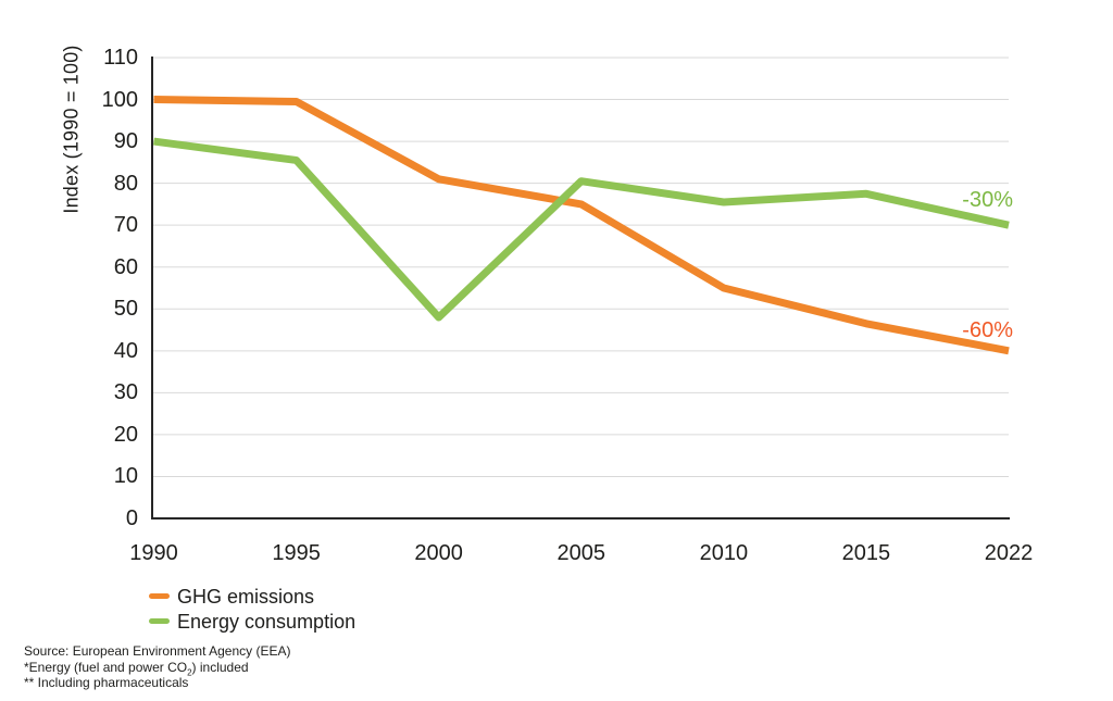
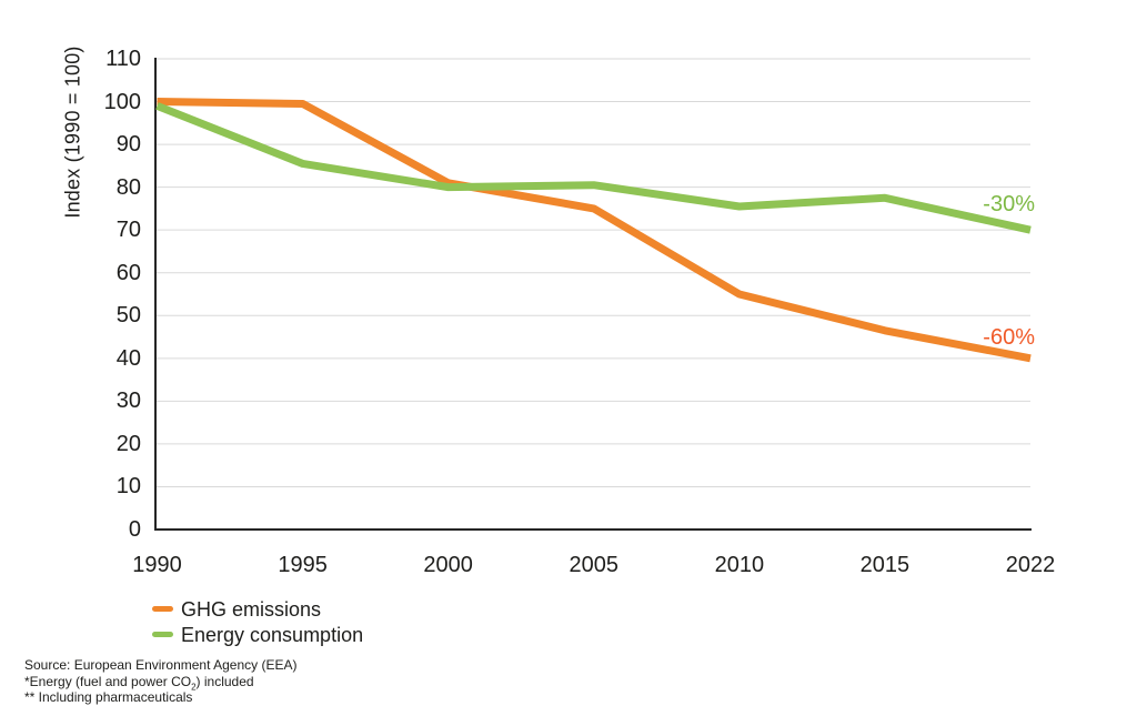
Energy consumption/1990: 90 -> 99
Energy consumption/2000: 48 -> 80
